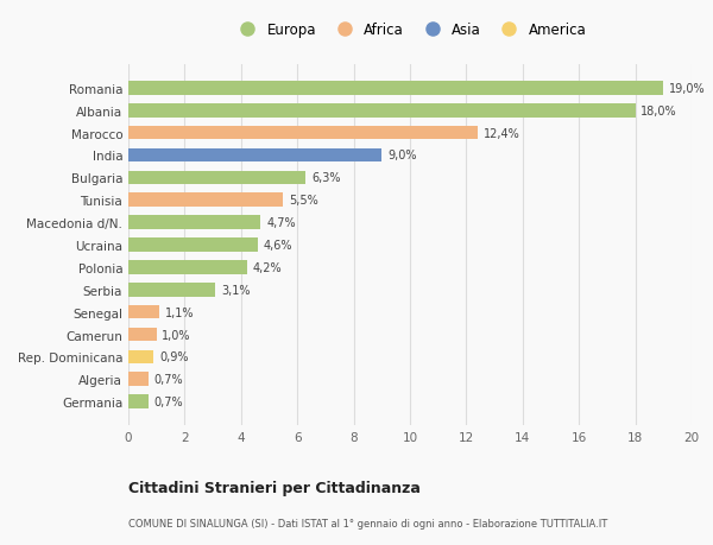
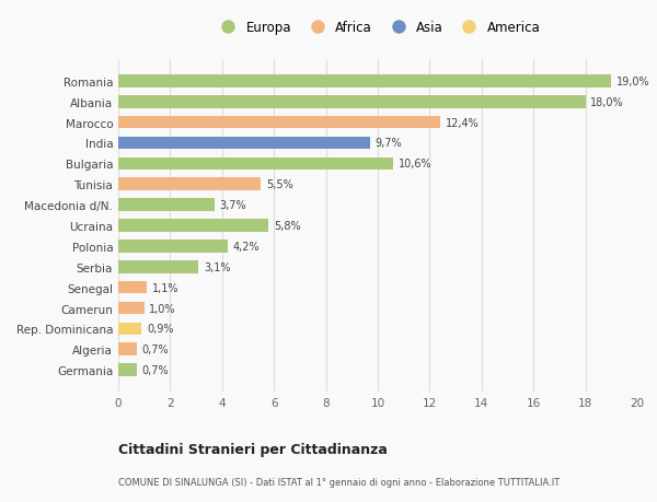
India: 9,0% -> 9,7%
Bulgaria: 6,3% -> 10,6%
Macedonia d/N.: 4,7% -> 3,7%
Ucraina: 4,6% -> 5,8%
